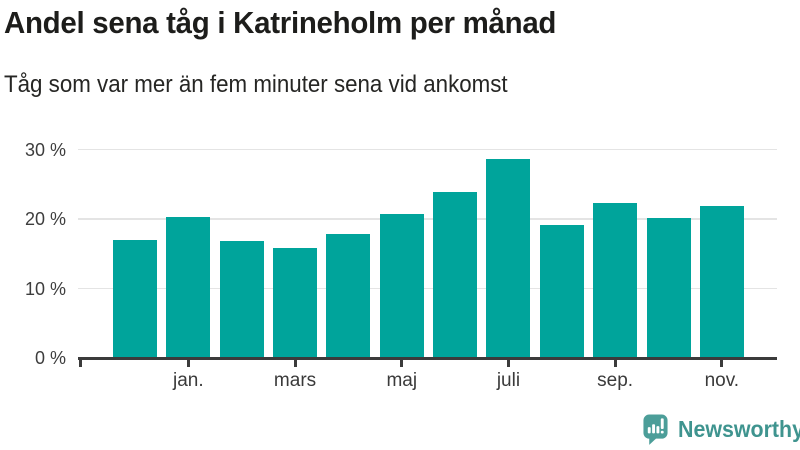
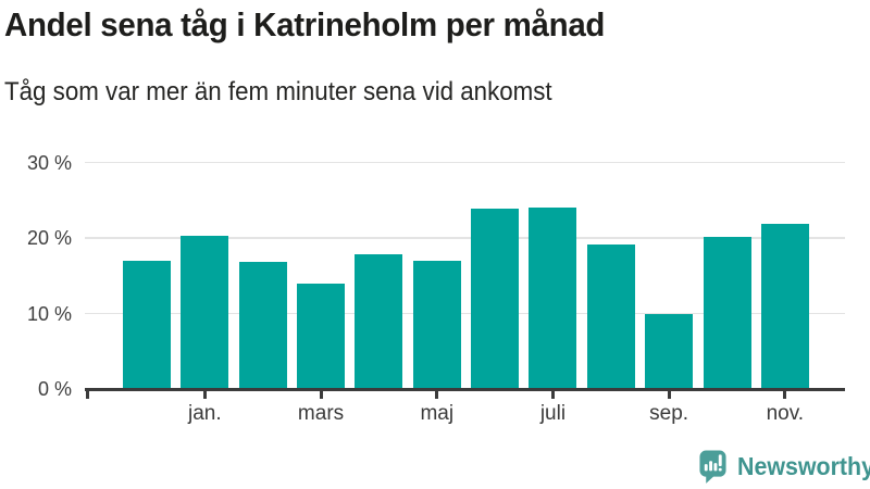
mars: 16% -> 14%
maj: 21% -> 17%
juli: 29% -> 24%
sep.: 22% -> 10%
